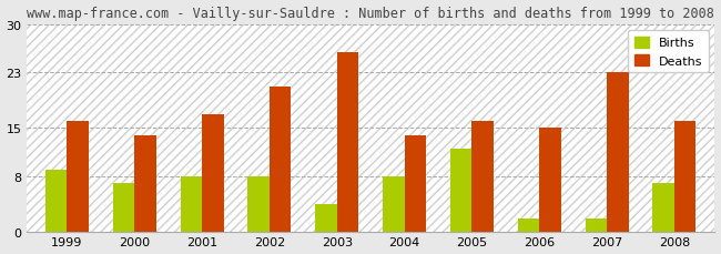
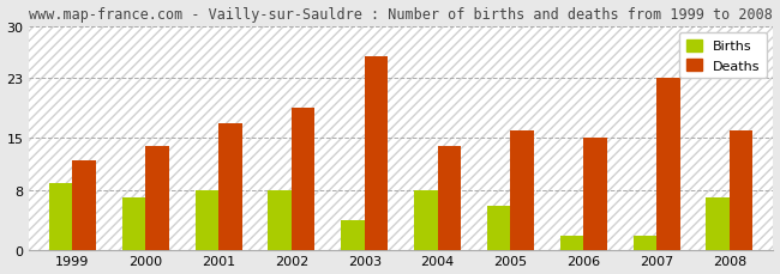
Deaths/1999: 16 -> 12
Deaths/2002: 21 -> 19
Births/2005: 12 -> 6
